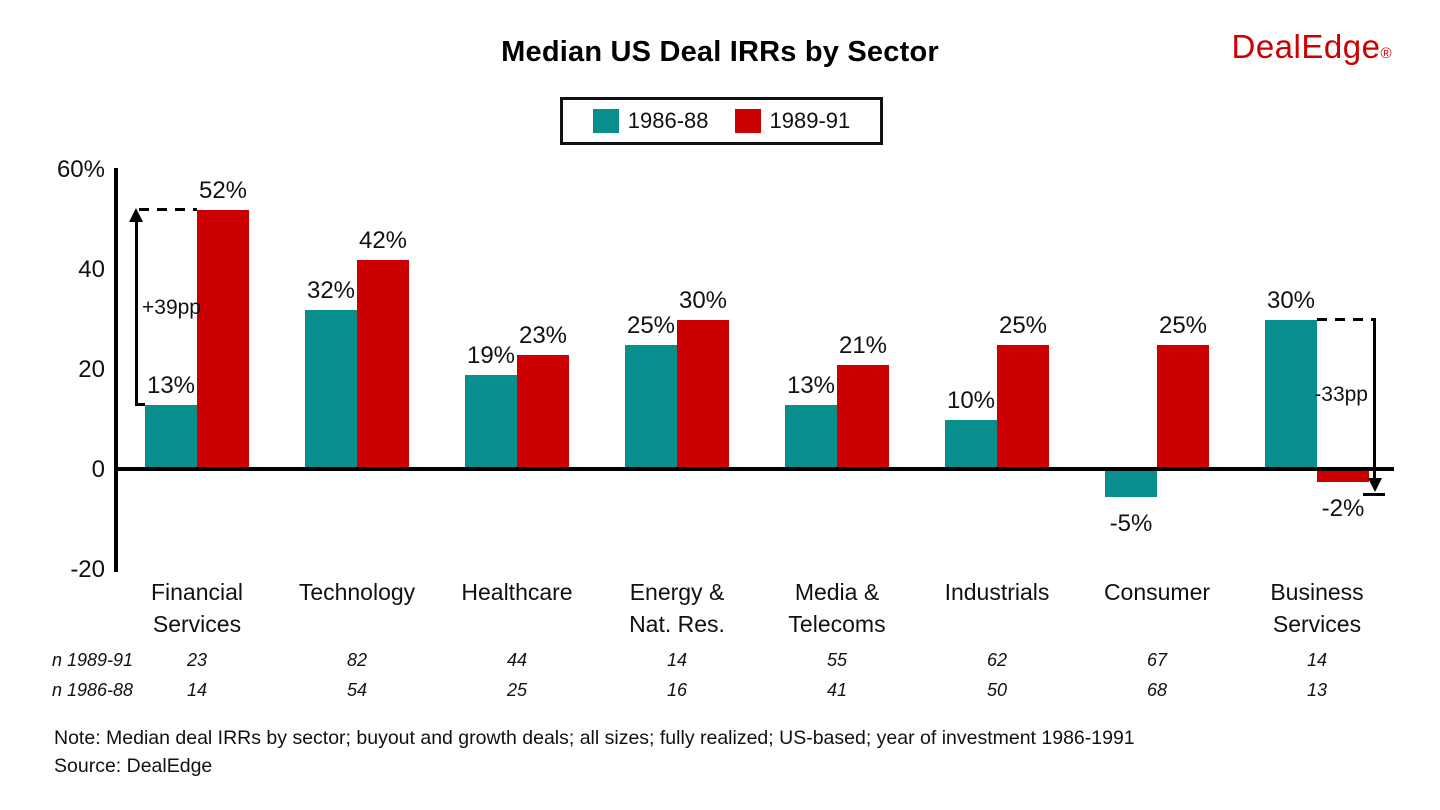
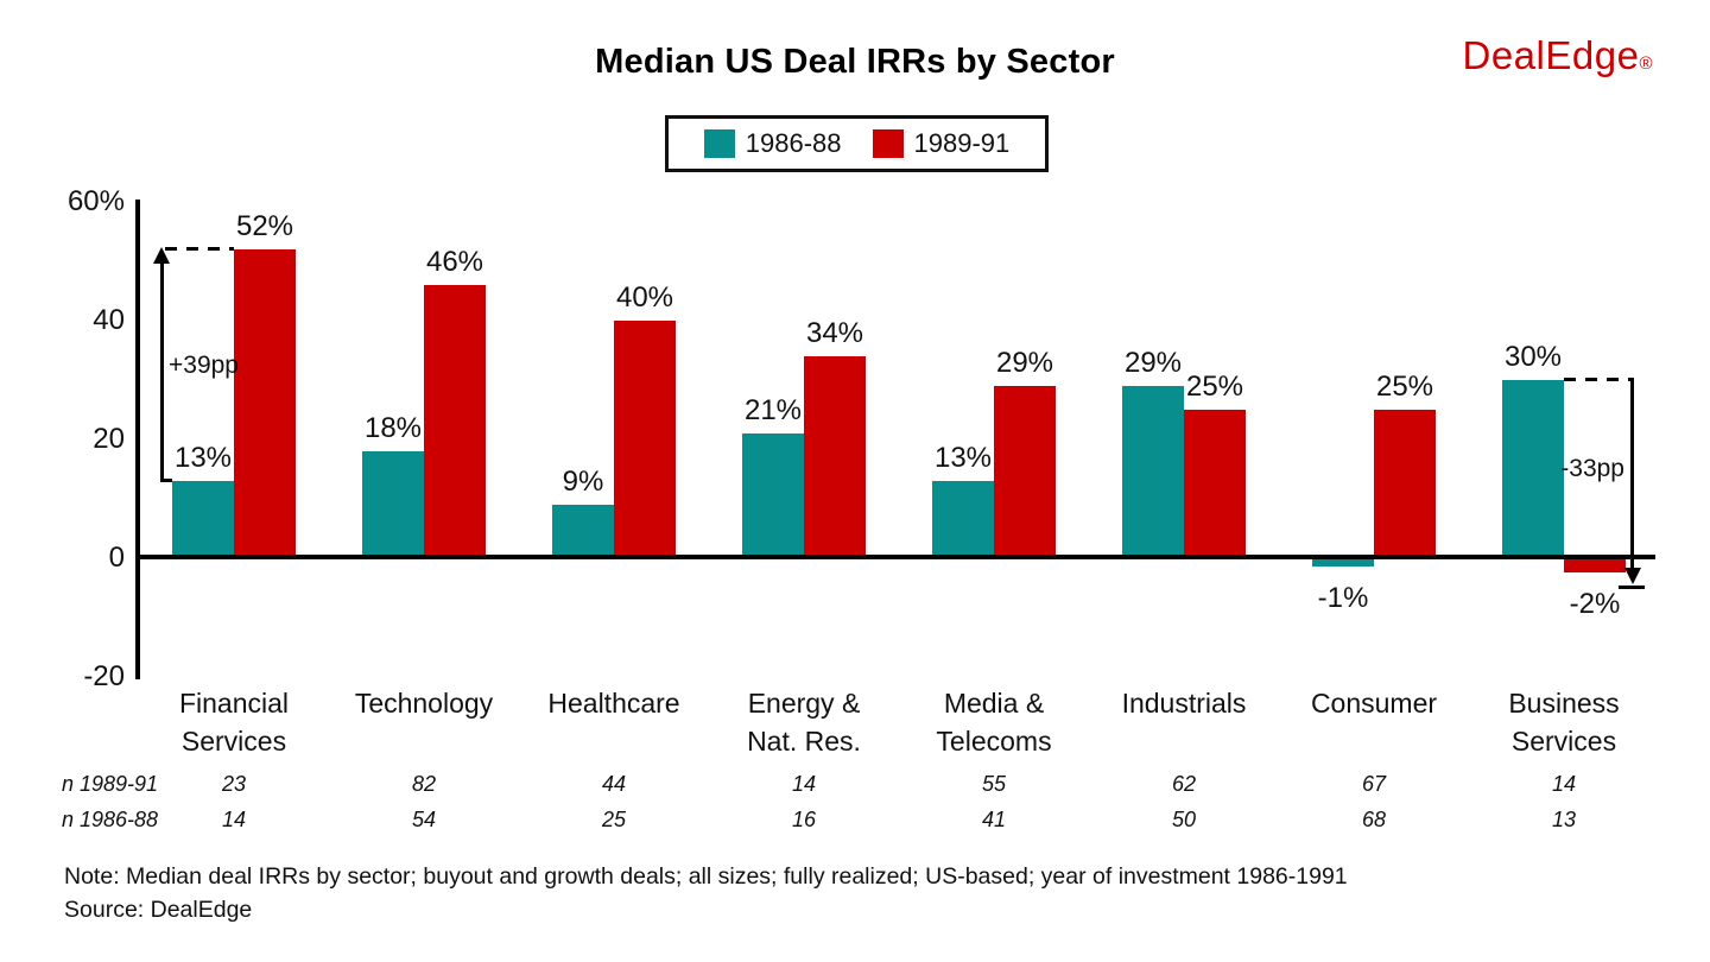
1986-88/Technology: 32% -> 18%
1989-91/Technology: 42% -> 46%
1986-88/Healthcare: 19% -> 9%
1989-91/Healthcare: 23% -> 40%
1986-88/Energy & Nat. Res.: 25% -> 21%
1989-91/Energy & Nat. Res.: 30% -> 34%
1989-91/Media & Telecoms: 21% -> 29%
1986-88/Industrials: 10% -> 29%
1986-88/Consumer: -5% -> -1%
